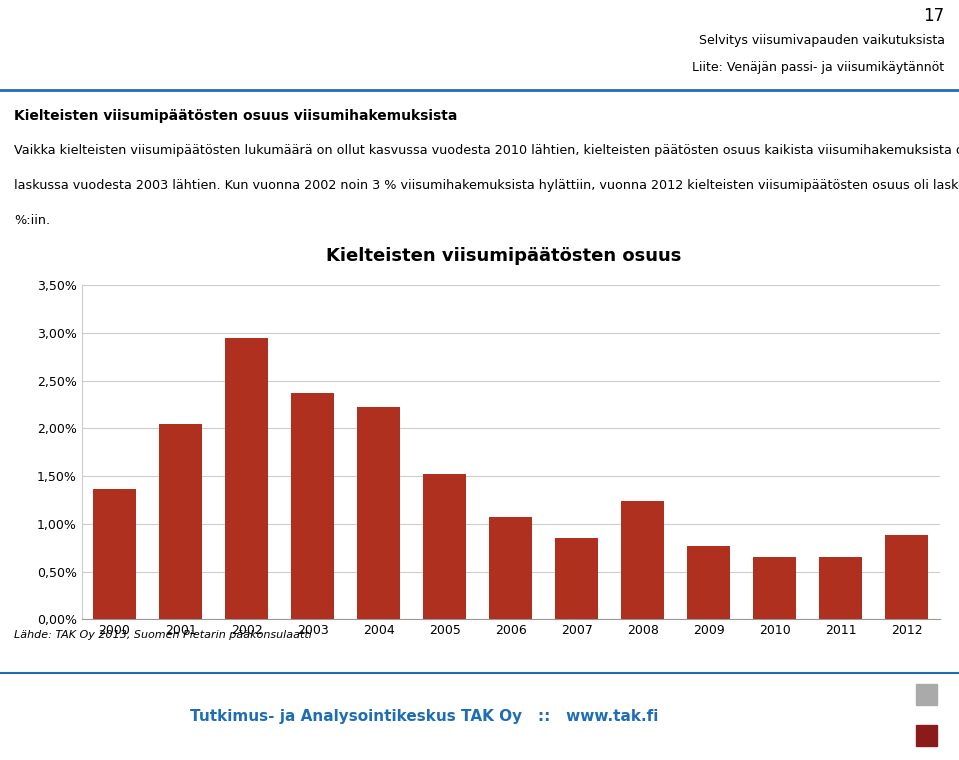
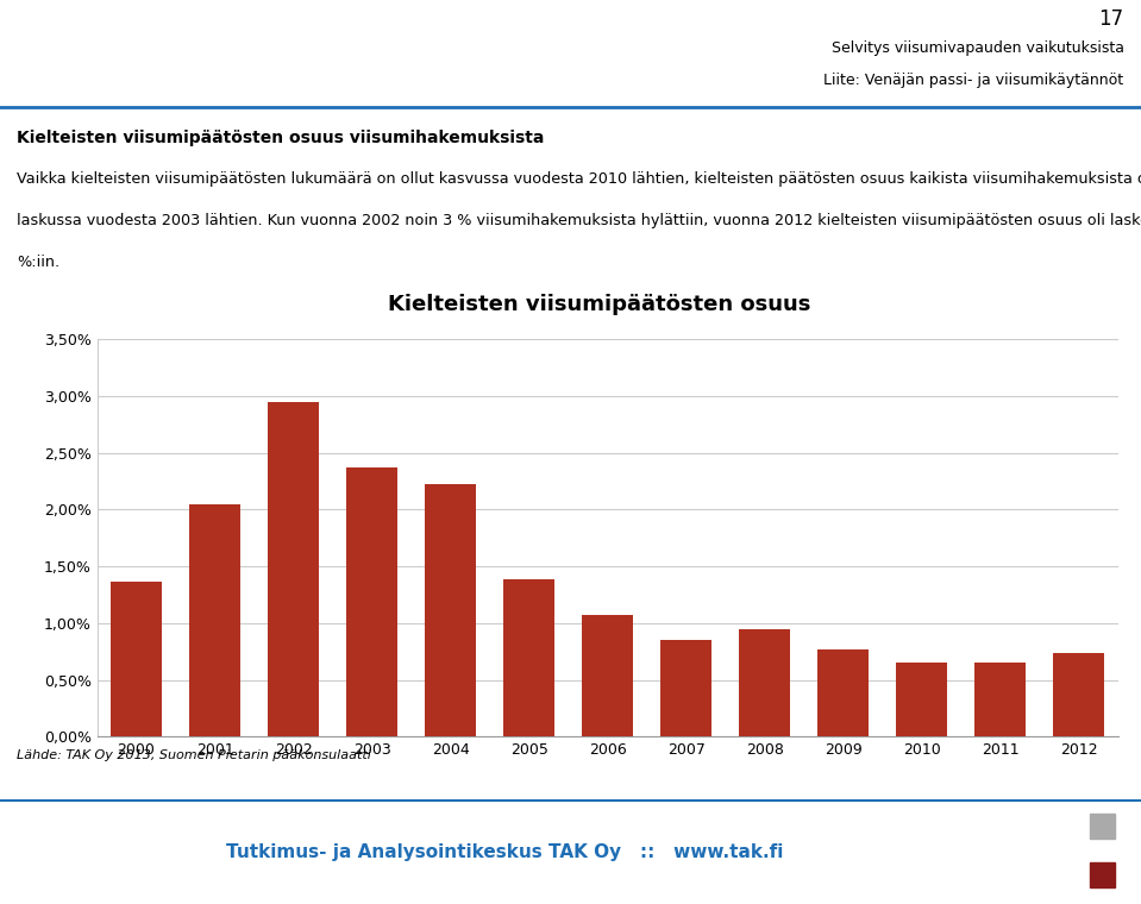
2005: 1,52% -> 1,39%
2008: 1,24% -> 0,95%
2012: 0,88% -> 0,74%
